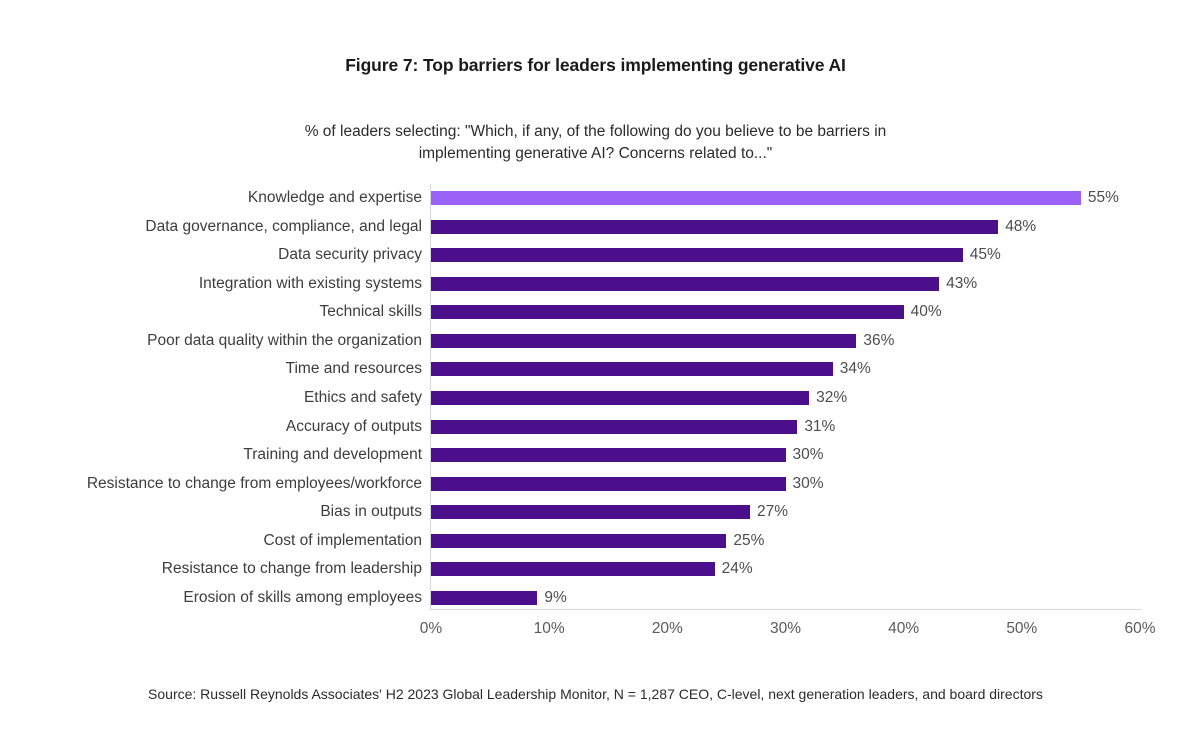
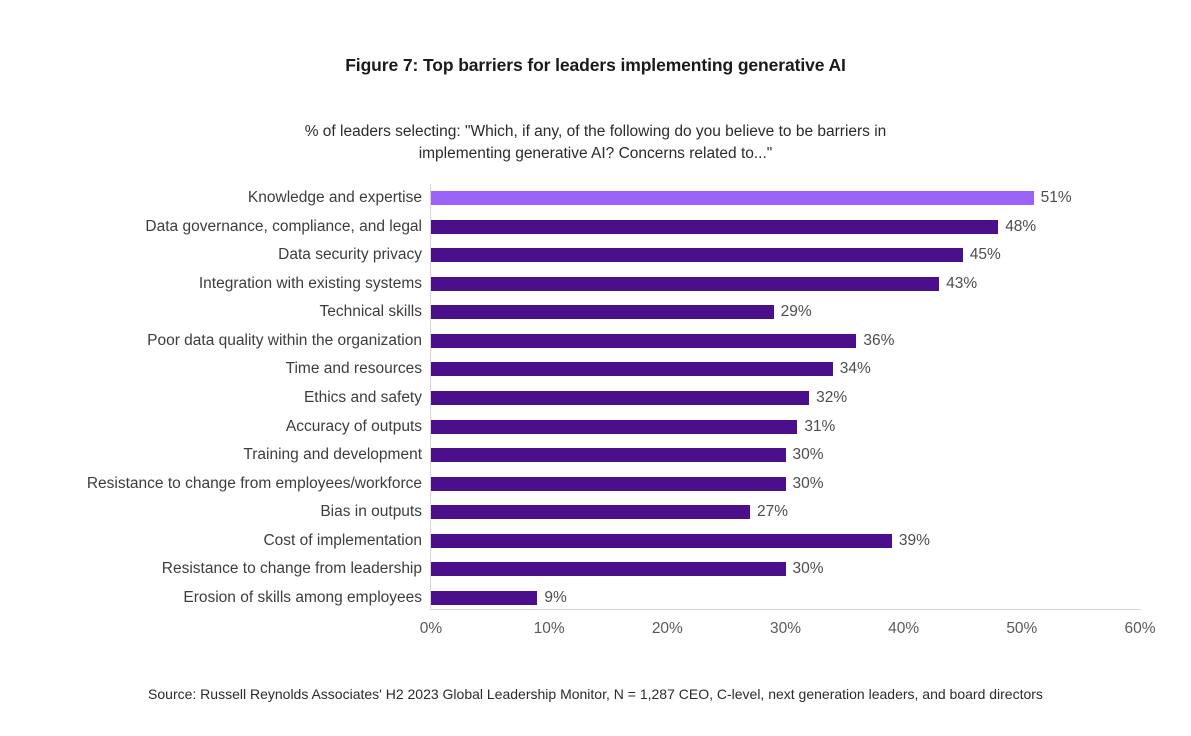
Knowledge and expertise: 55% -> 51%
Technical skills: 40% -> 29%
Cost of implementation: 25% -> 39%
Resistance to change from leadership: 24% -> 30%
